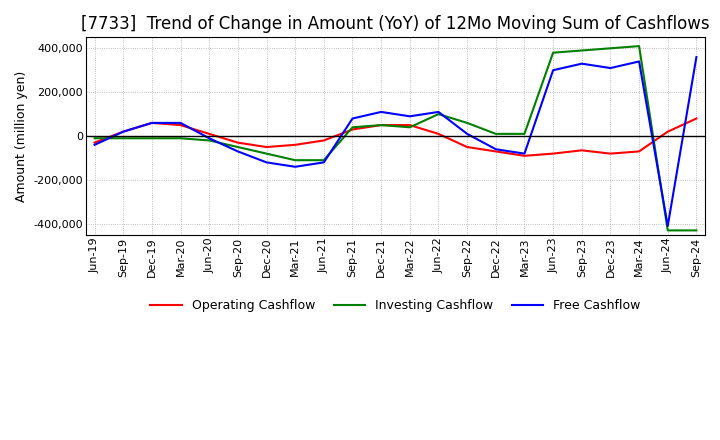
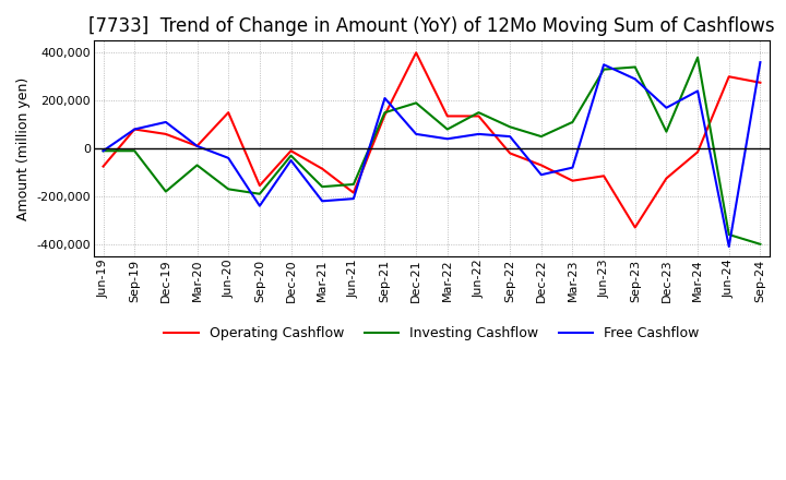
Operating Cashflow/Jun-19: -30,000 -> -75,000
Free Cashflow/Jun-19: -40,000 -> -10,000
Operating Cashflow/Sep-19: 20,000 -> 80,000
Free Cashflow/Sep-19: 20,000 -> 80,000
Investing Cashflow/Dec-19: -10,000 -> -180,000
Free Cashflow/Dec-19: 60,000 -> 110,000
Operating Cashflow/Mar-20: 50,000 -> 10,000
Investing Cashflow/Mar-20: -10,000 -> -70,000
Free Cashflow/Mar-20: 60,000 -> 10,000
Operating Cashflow/Jun-20: 10,000 -> 150,000
Investing Cashflow/Jun-20: -20,000 -> -170,000
Free Cashflow/Jun-20: -10,000 -> -40,000
Operating Cashflow/Sep-20: -30,000 -> -155,000
Investing Cashflow/Sep-20: -50,000 -> -190,000
Free Cashflow/Sep-20: -70,000 -> -240,000
Operating Cashflow/Dec-20: -50,000 -> -10,000
Investing Cashflow/Dec-20: -80,000 -> -30,000
Free Cashflow/Dec-20: -120,000 -> -50,000
Operating Cashflow/Mar-21: -40,000 -> -85,000
Investing Cashflow/Mar-21: -110,000 -> -160,000
Free Cashflow/Mar-21: -140,000 -> -220,000
Operating Cashflow/Jun-21: -20,000 -> -185,000
Investing Cashflow/Jun-21: -110,000 -> -150,000
Free Cashflow/Jun-21: -120,000 -> -210,000
Operating Cashflow/Sep-21: 30,000 -> 140,000
Investing Cashflow/Sep-21: 40,000 -> 150,000
Free Cashflow/Sep-21: 80,000 -> 210,000
Operating Cashflow/Dec-21: 50,000 -> 400,000
Investing Cashflow/Dec-21: 50,000 -> 190,000
Free Cashflow/Dec-21: 110,000 -> 60,000
Operating Cashflow/Mar-22: 50,000 -> 135,000
Investing Cashflow/Mar-22: 40,000 -> 80,000
Free Cashflow/Mar-22: 90,000 -> 40,000
Operating Cashflow/Jun-22: 10,000 -> 135,000
Investing Cashflow/Jun-22: 100,000 -> 150,000
Free Cashflow/Jun-22: 110,000 -> 60,000
Operating Cashflow/Sep-22: -50,000 -> -20,000
Investing Cashflow/Sep-22: 60,000 -> 90,000
Free Cashflow/Sep-22: 10,000 -> 50,000
Investing Cashflow/Dec-22: 10,000 -> 50,000
Free Cashflow/Dec-22: -60,000 -> -110,000
Operating Cashflow/Mar-23: -90,000 -> -135,000
Investing Cashflow/Mar-23: 10,000 -> 110,000
Operating Cashflow/Jun-23: -80,000 -> -115,000
Investing Cashflow/Jun-23: 380,000 -> 330,000
Free Cashflow/Jun-23: 300,000 -> 350,000
Operating Cashflow/Sep-23: -65,000 -> -330,000
Investing Cashflow/Sep-23: 390,000 -> 340,000
Free Cashflow/Sep-23: 330,000 -> 290,000
Operating Cashflow/Dec-23: -80,000 -> -125,000
Investing Cashflow/Dec-23: 400,000 -> 70,000
Free Cashflow/Dec-23: 310,000 -> 170,000
Operating Cashflow/Mar-24: -70,000 -> -15,000
Investing Cashflow/Mar-24: 410,000 -> 380,000
Free Cashflow/Mar-24: 340,000 -> 240,000
Operating Cashflow/Jun-24: 20,000 -> 300,000
Investing Cashflow/Jun-24: -430,000 -> -360,000
Operating Cashflow/Sep-24: 80,000 -> 275,000
Investing Cashflow/Sep-24: -430,000 -> -400,000
